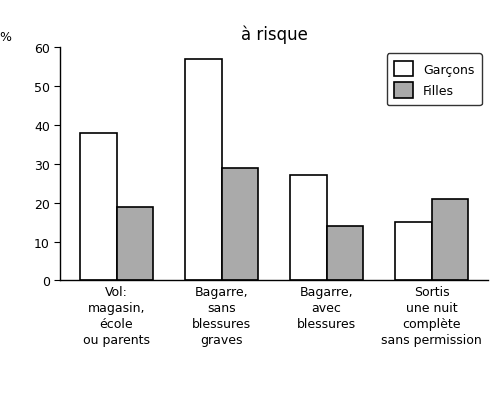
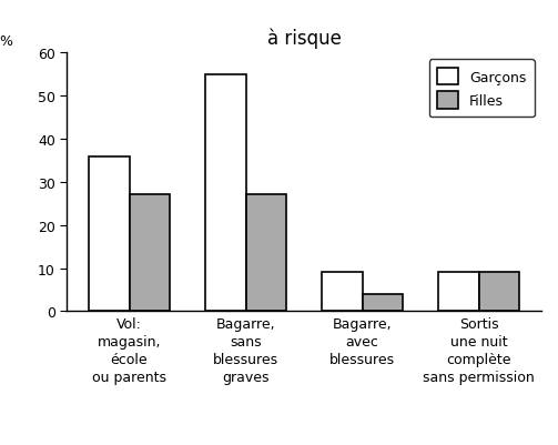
Garçons/Vol: magasin, école ou parents: 38 -> 36
Filles/Vol: magasin, école ou parents: 19 -> 27
Garçons/Bagarre, sans blessures graves: 57 -> 55
Filles/Bagarre, sans blessures graves: 29 -> 27
Garçons/Bagarre, avec blessures: 27 -> 9
Filles/Bagarre, avec blessures: 14 -> 4
Garçons/Sortis une nuit complète sans permission: 15 -> 9
Filles/Sortis une nuit complète sans permission: 21 -> 9
